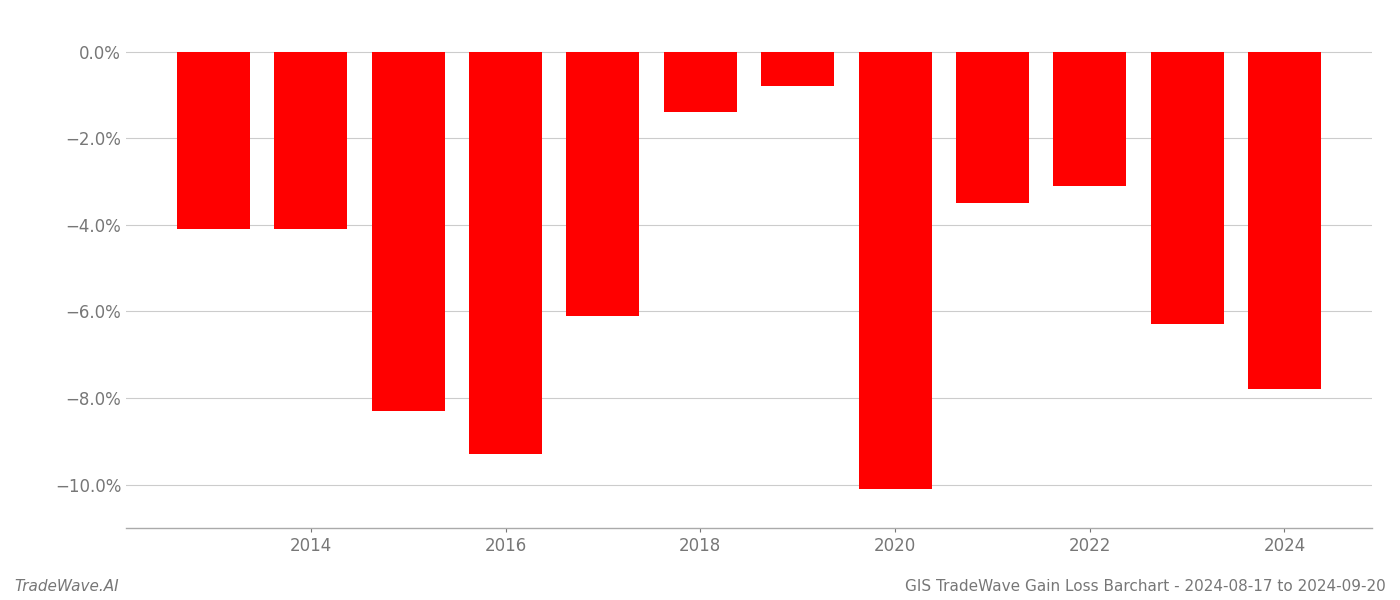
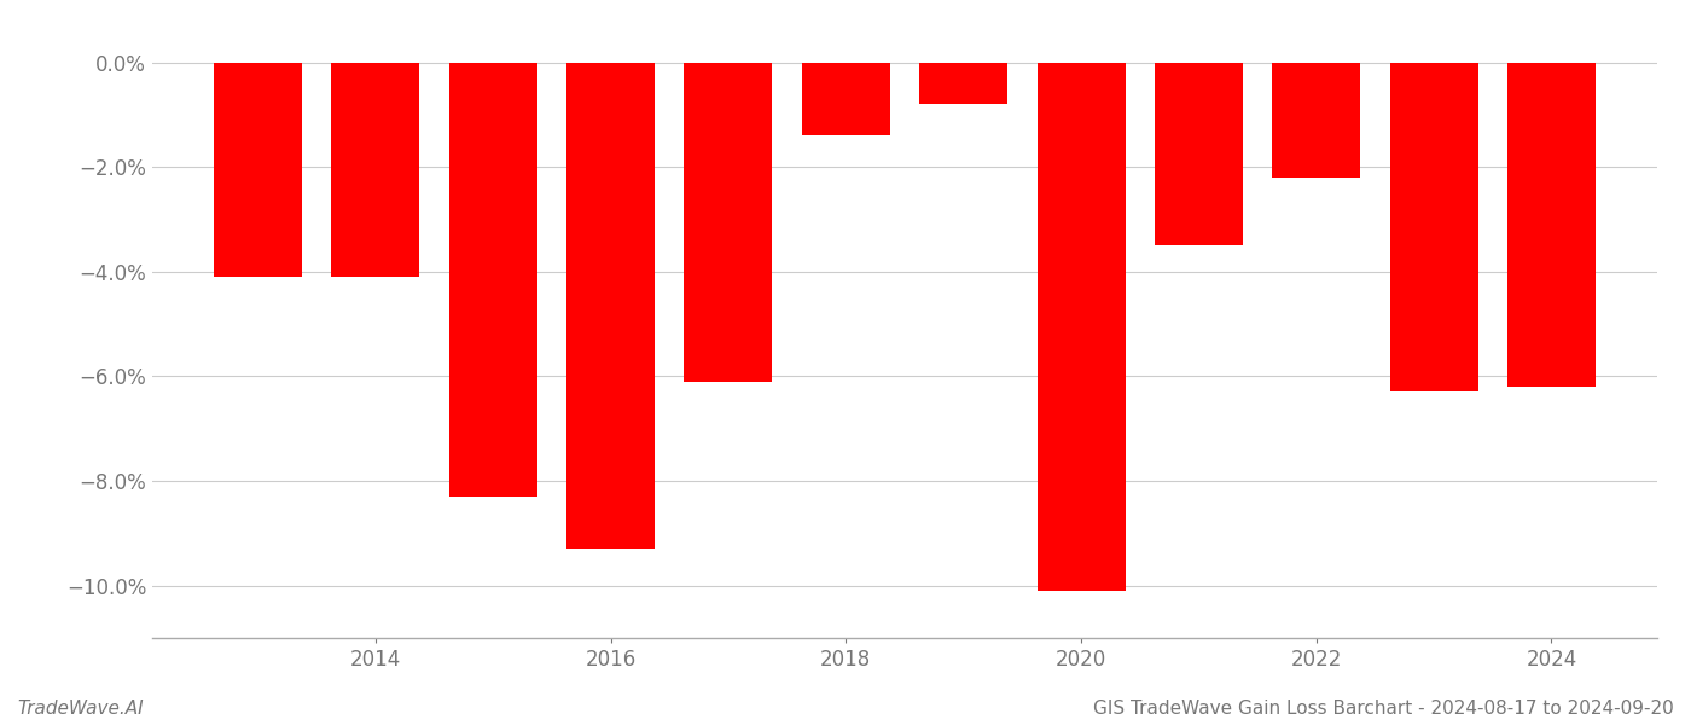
2022: -3.1% -> -2.2%
2024: -7.8% -> -6.2%
